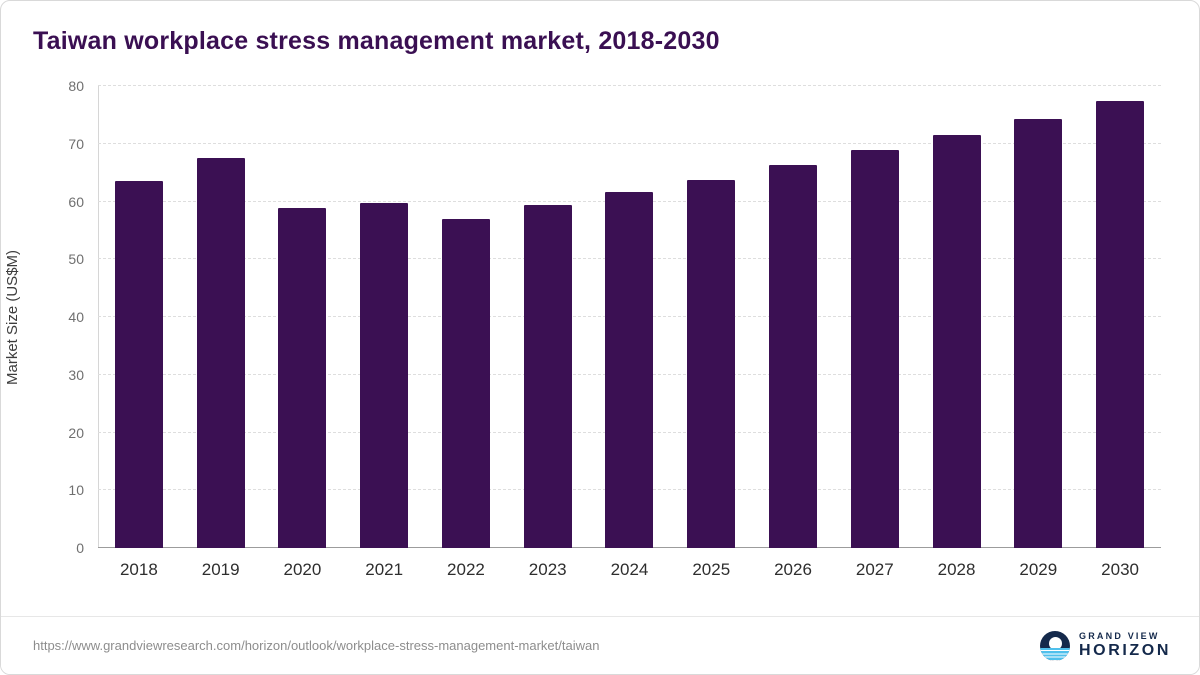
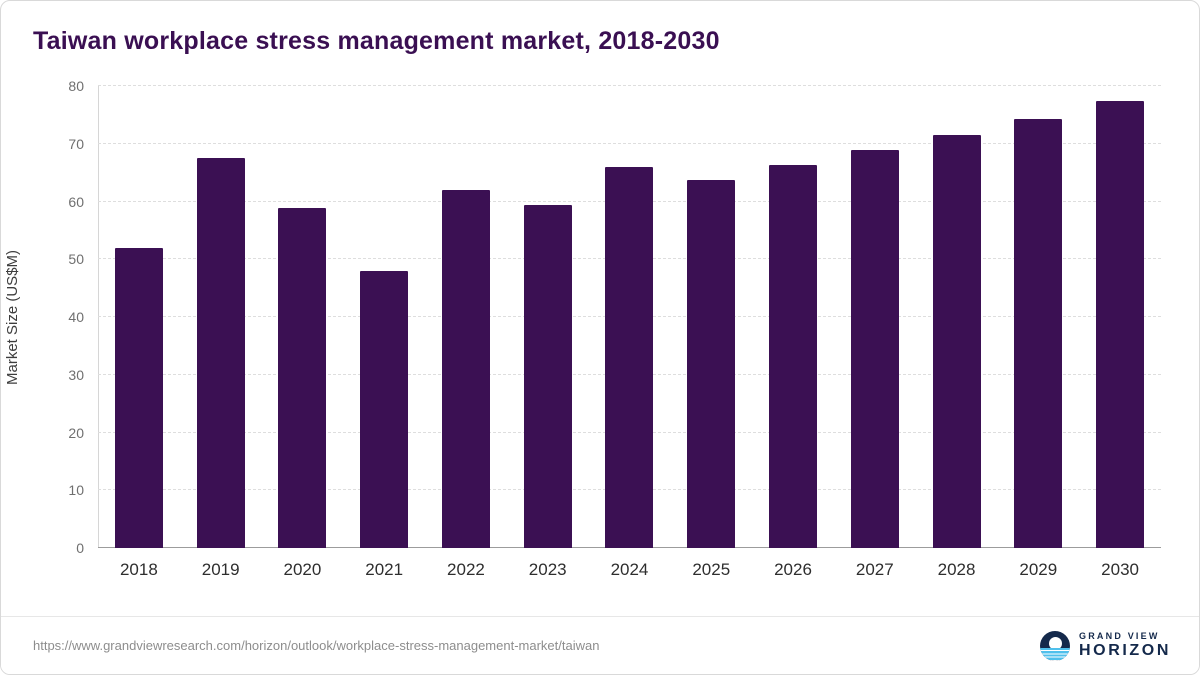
2018: 64 -> 52
2021: 60 -> 48
2022: 57 -> 62
2024: 62 -> 66
